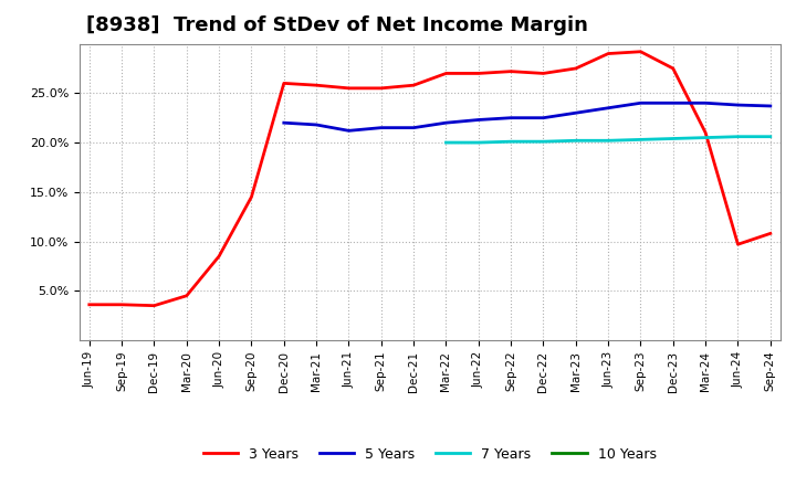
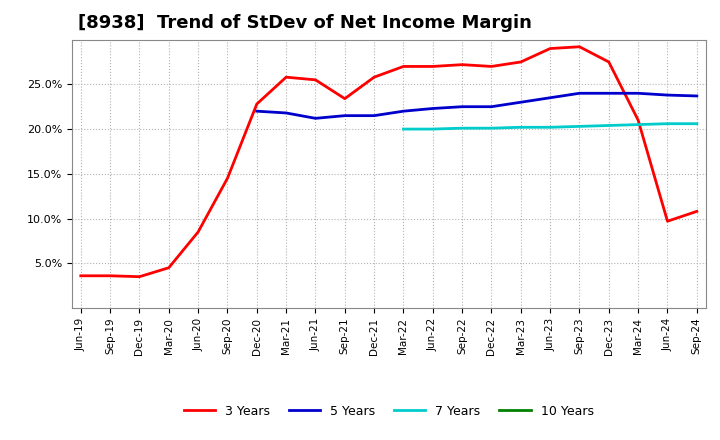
3 Years/Dec-20: 26.0% -> 22.8%
3 Years/Sep-21: 25.5% -> 23.4%
